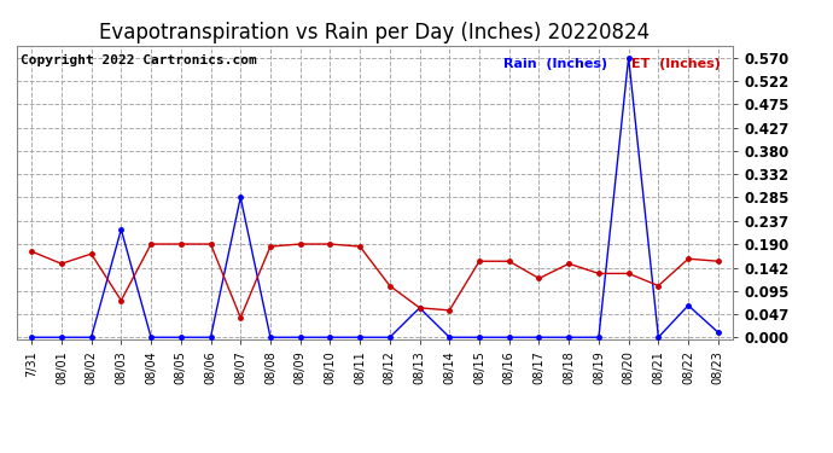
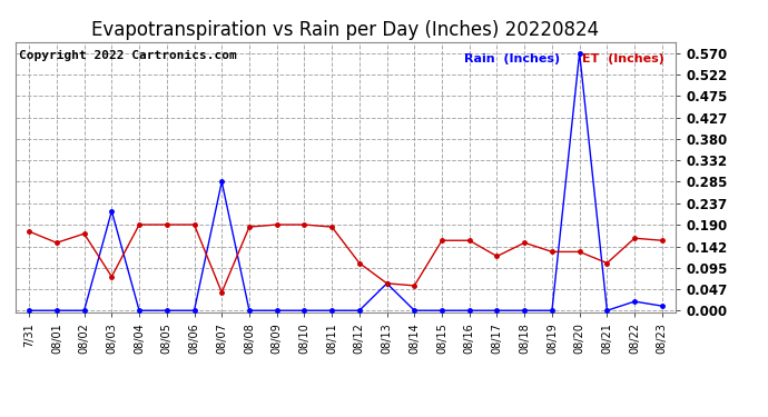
Rain (Inches)/08/22: 0.065 -> 0.020
